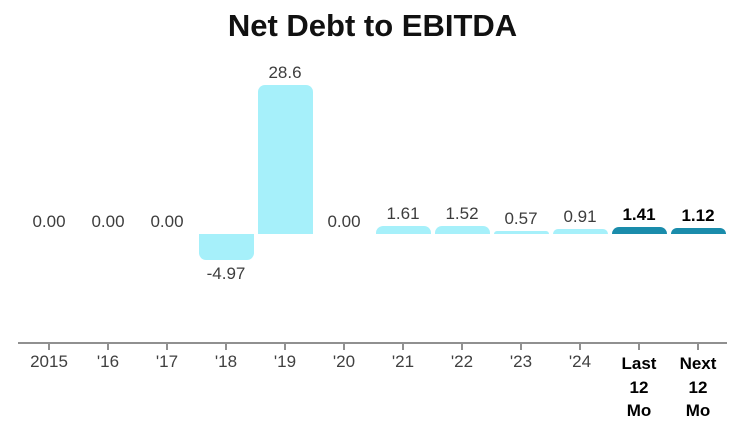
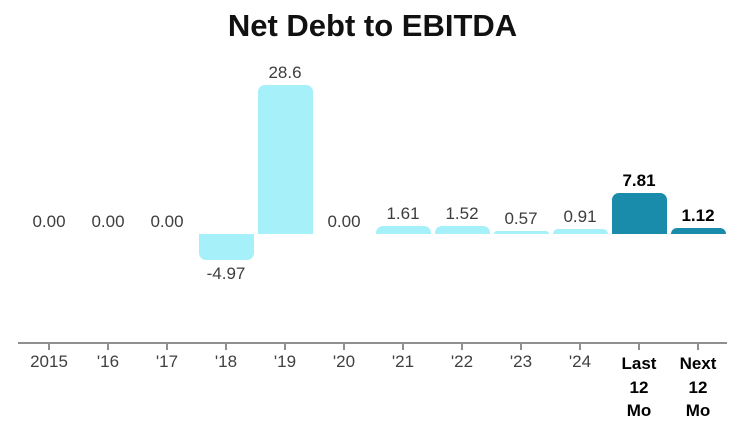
Last 12 Mo: 1.41 -> 7.81
